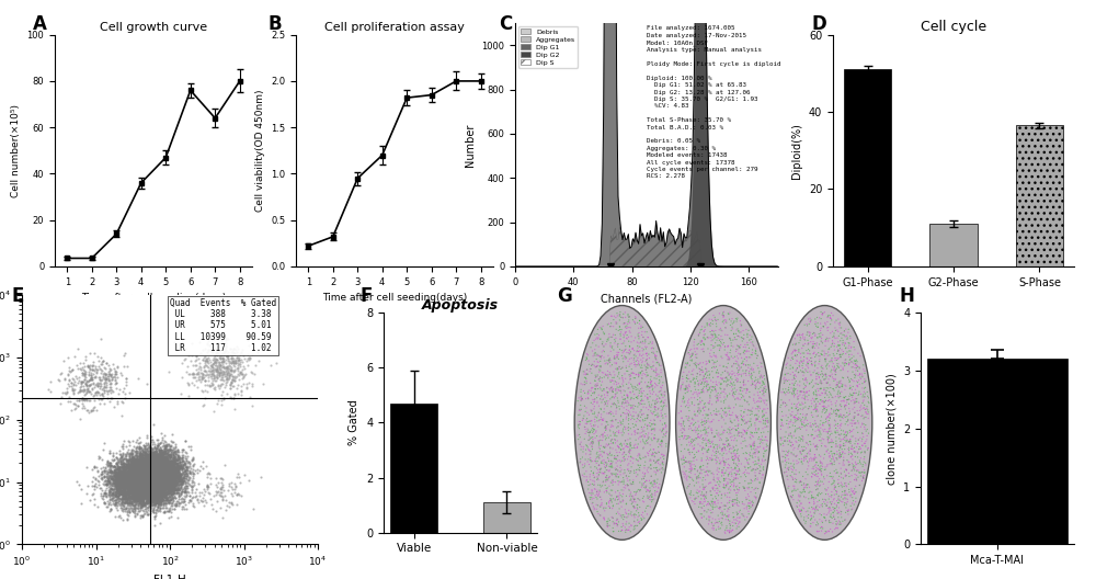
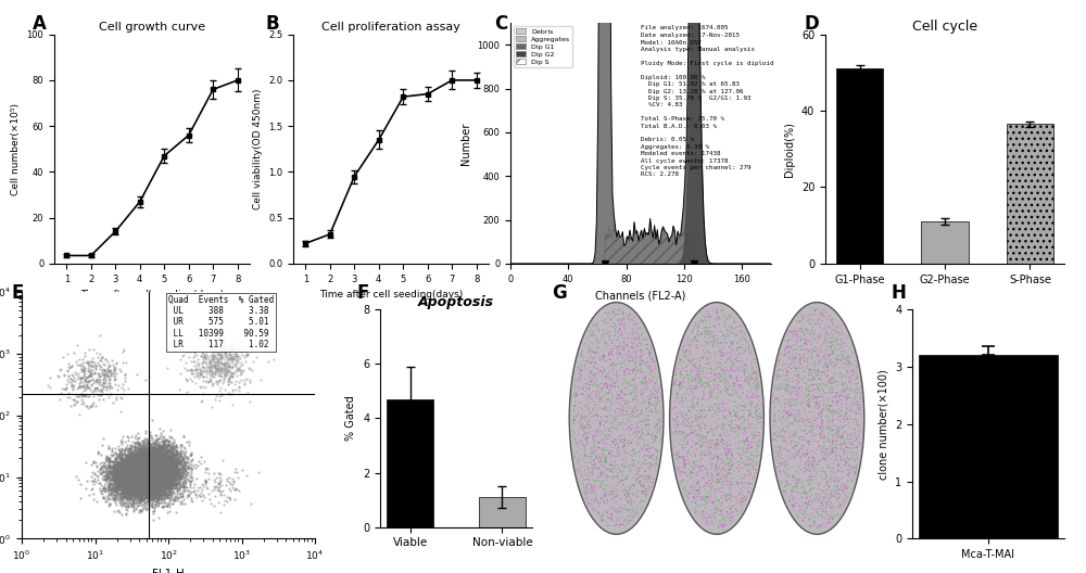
Cell growth curve/4: 36.0 -> 27.0
Cell growth curve/6: 76.0 -> 56.0
Cell growth curve/7: 64.0 -> 76.0
Cell proliferation assay/4: 1.20 -> 1.35
